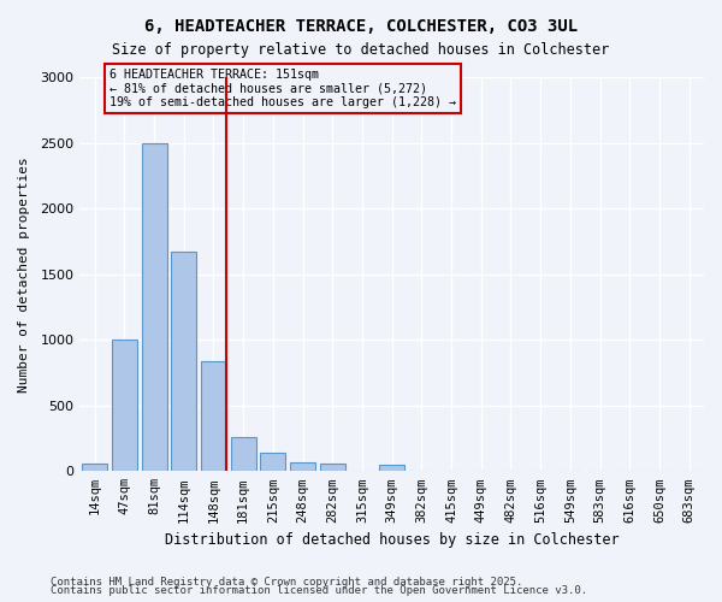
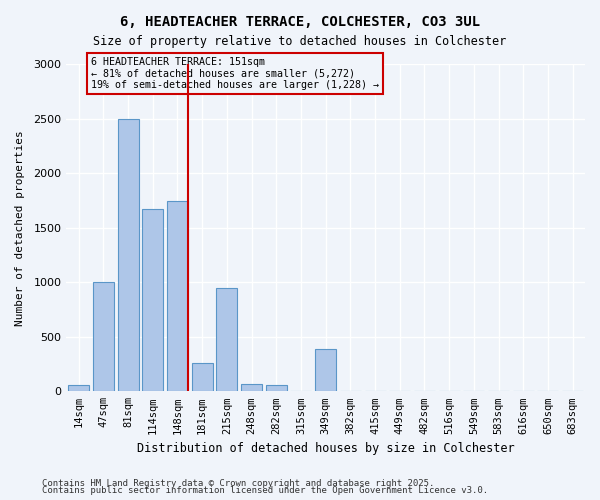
148sqm: 840 -> 1740
215sqm: 140 -> 950
349sqm: 50 -> 390
